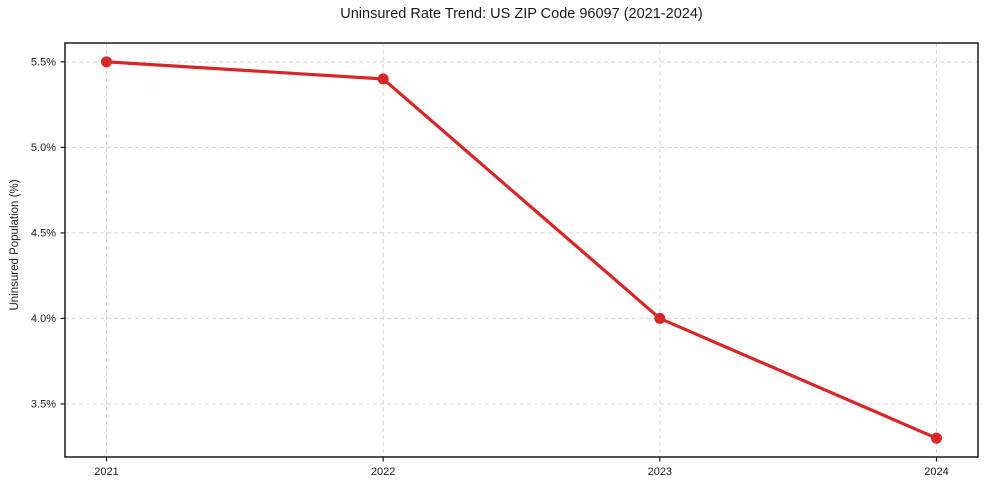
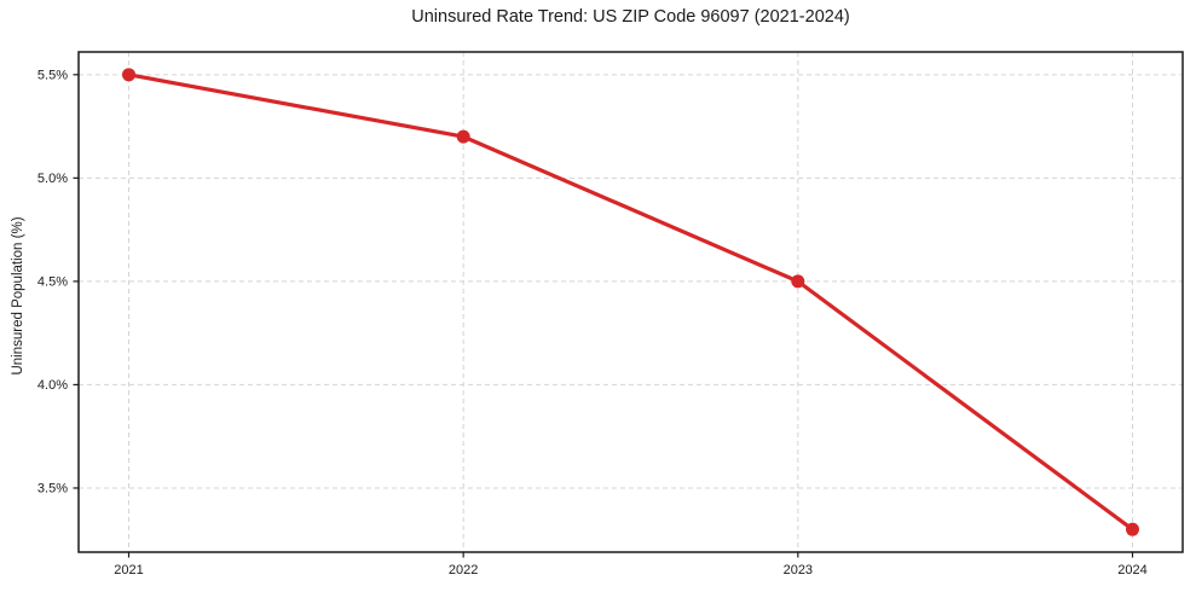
2022: 5.4% -> 5.2%
2023: 4.0% -> 4.5%
